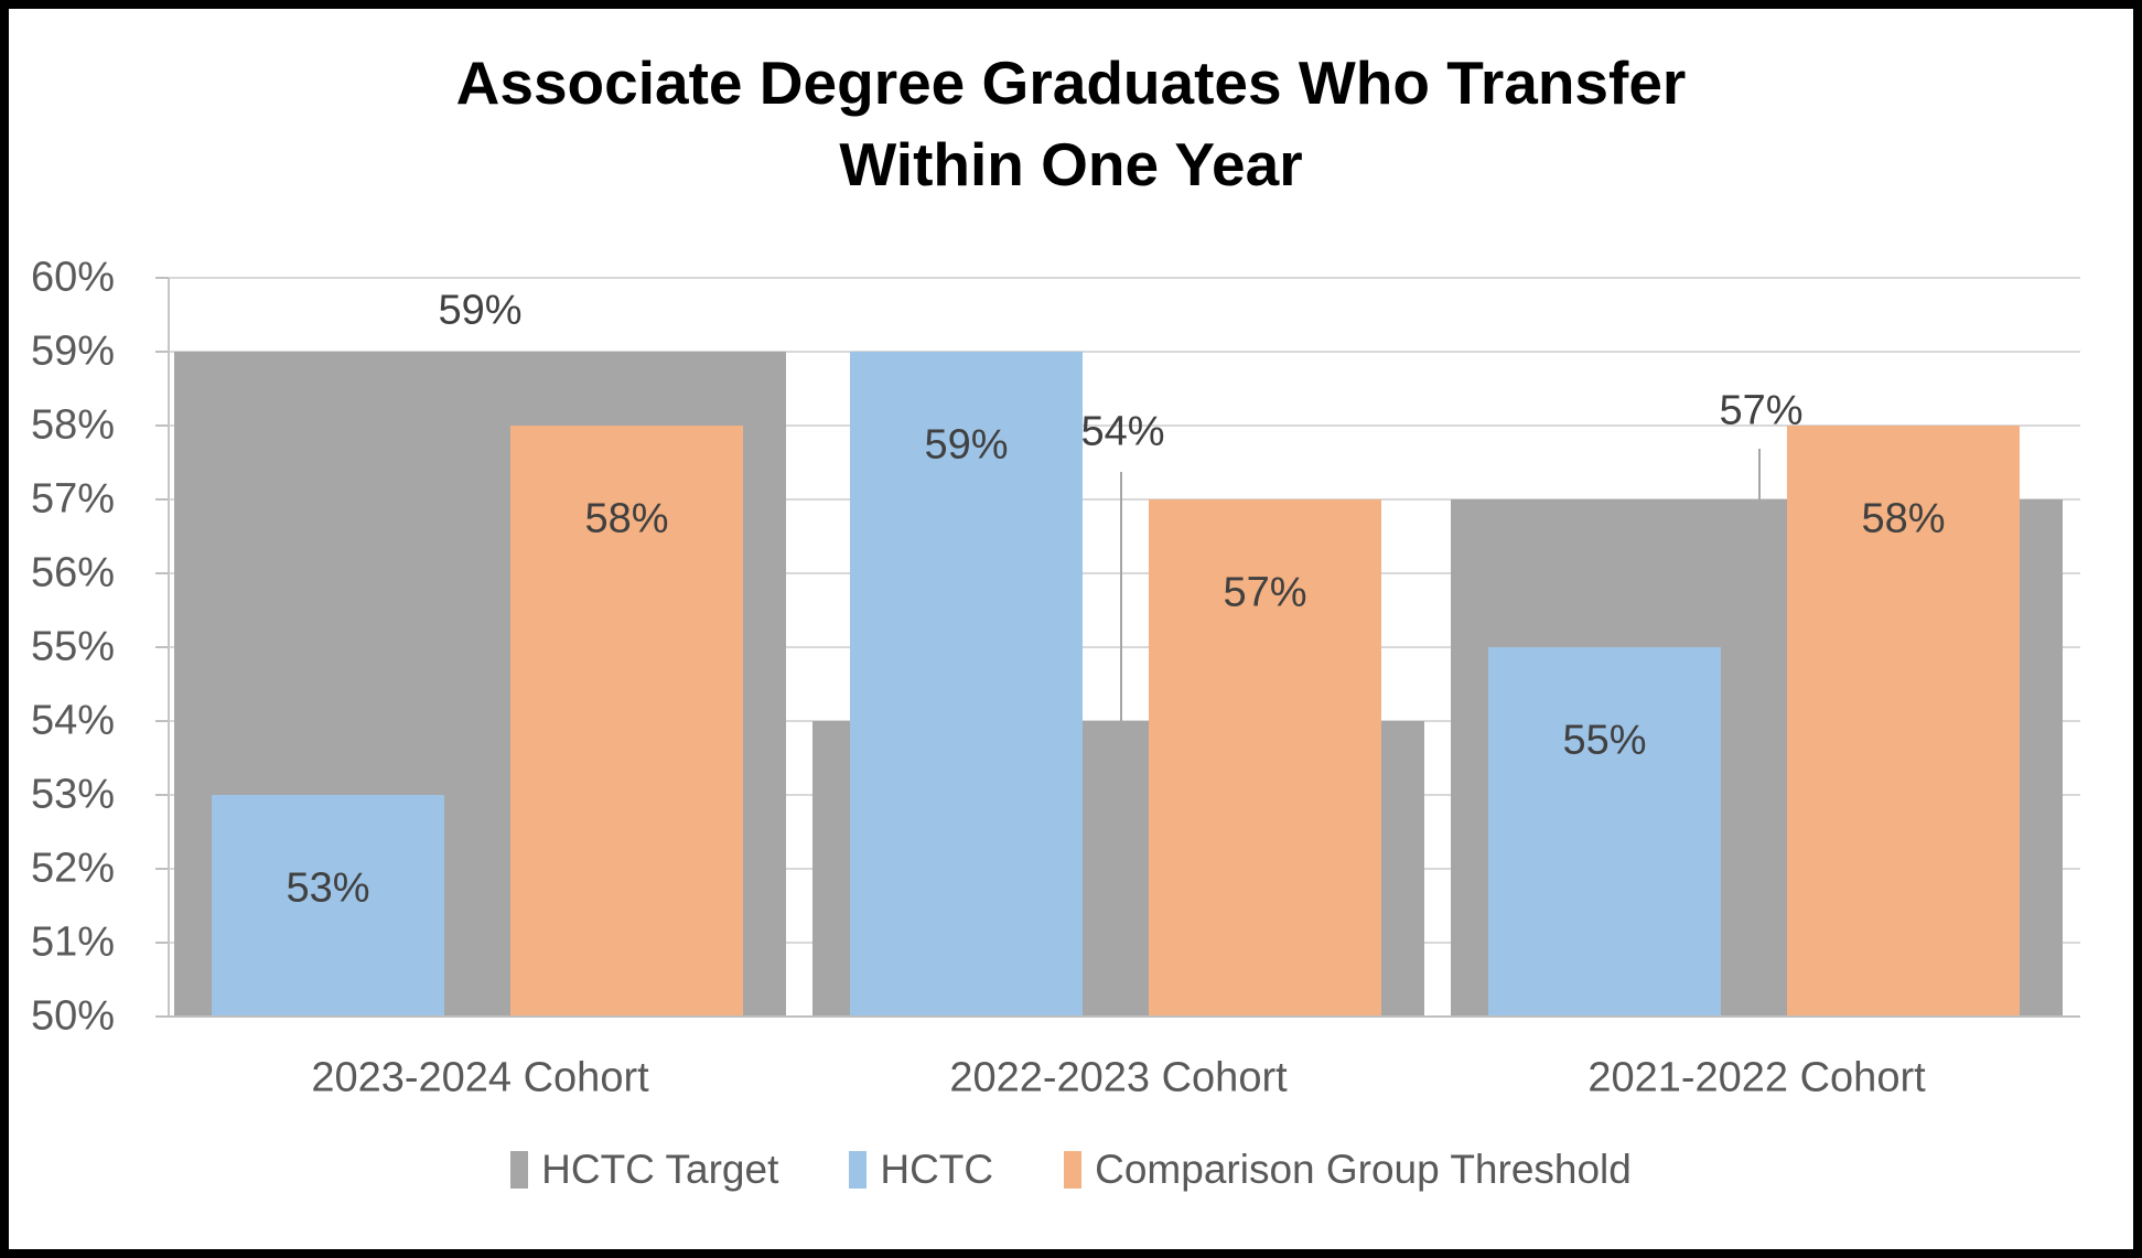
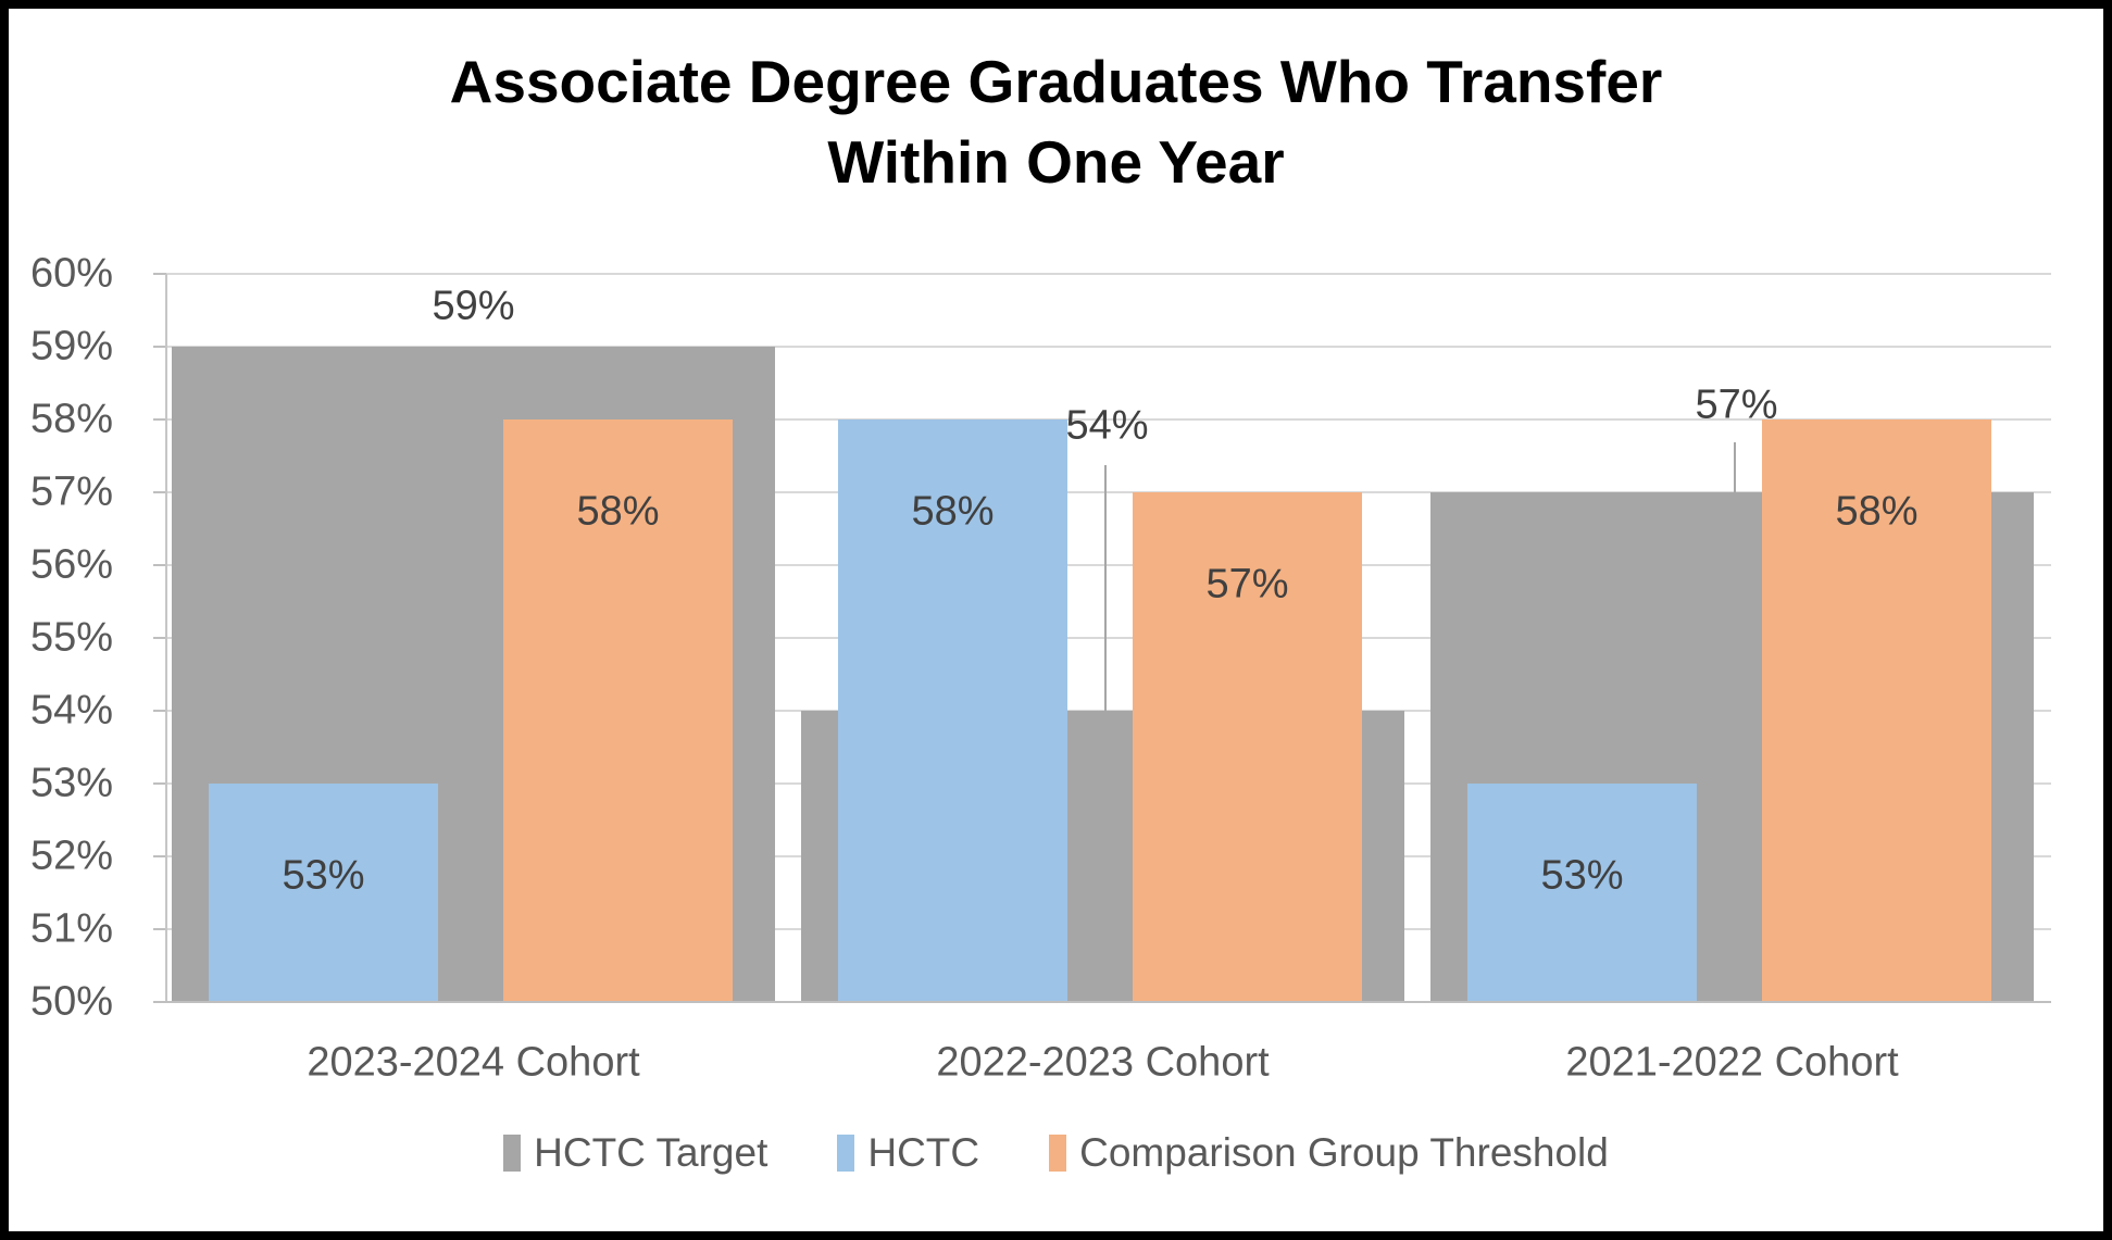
HCTC/2022-2023 Cohort: 59% -> 58%
HCTC/2021-2022 Cohort: 55% -> 53%
